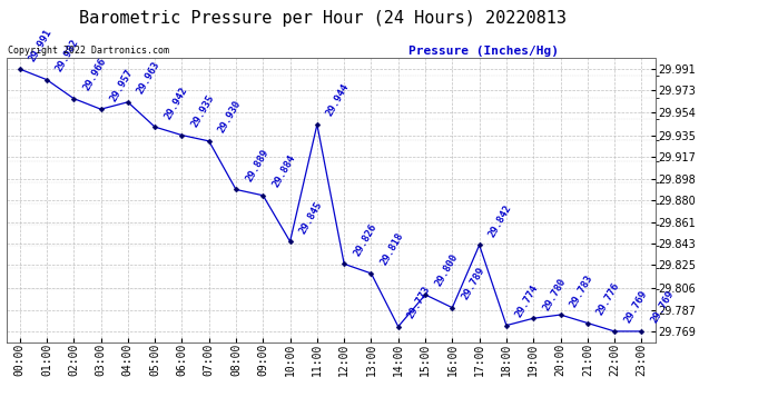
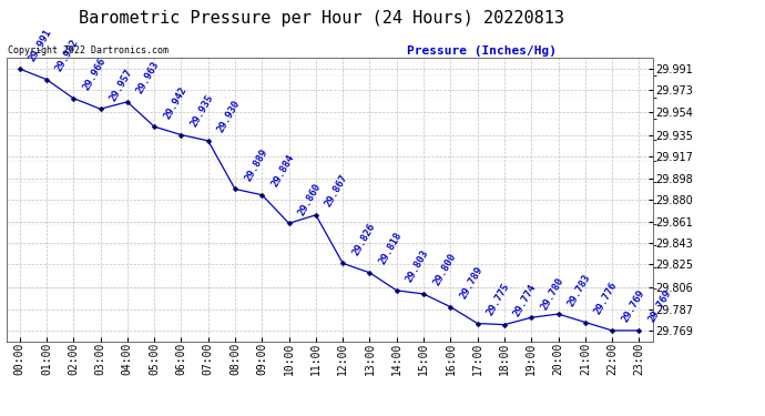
10:00: 29.845 -> 29.860
11:00: 29.944 -> 29.867
14:00: 29.773 -> 29.803
17:00: 29.842 -> 29.775
